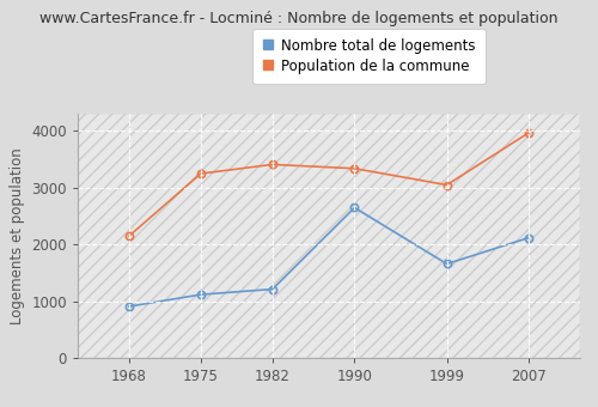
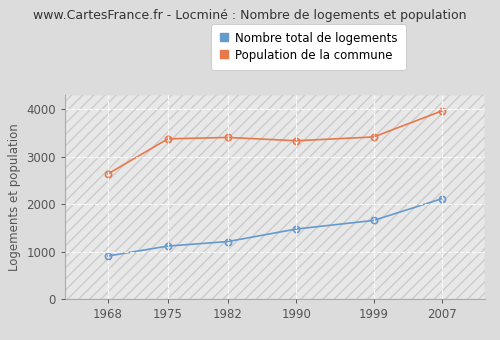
Population de la commune/1968: 2150 -> 2640
Population de la commune/1975: 3250 -> 3380
Nombre total de logements/1990: 2650 -> 1480
Population de la commune/1999: 3050 -> 3420
